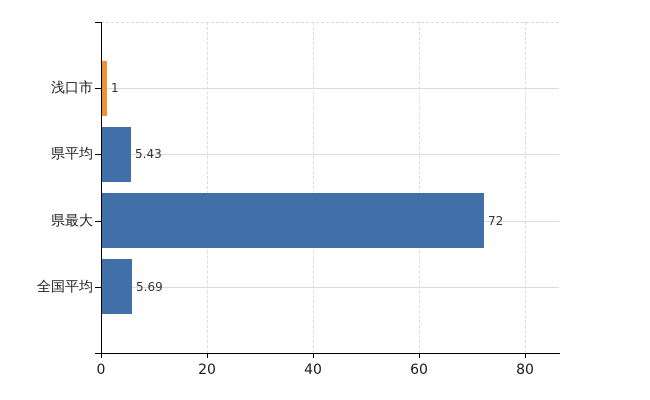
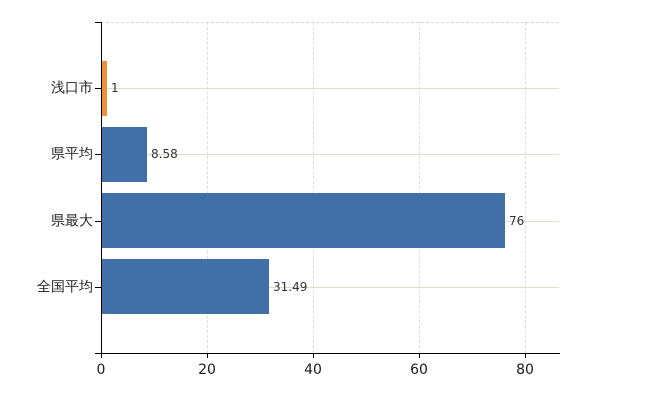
県平均: 5.43 -> 8.58
県最大: 72 -> 76
全国平均: 5.69 -> 31.49
